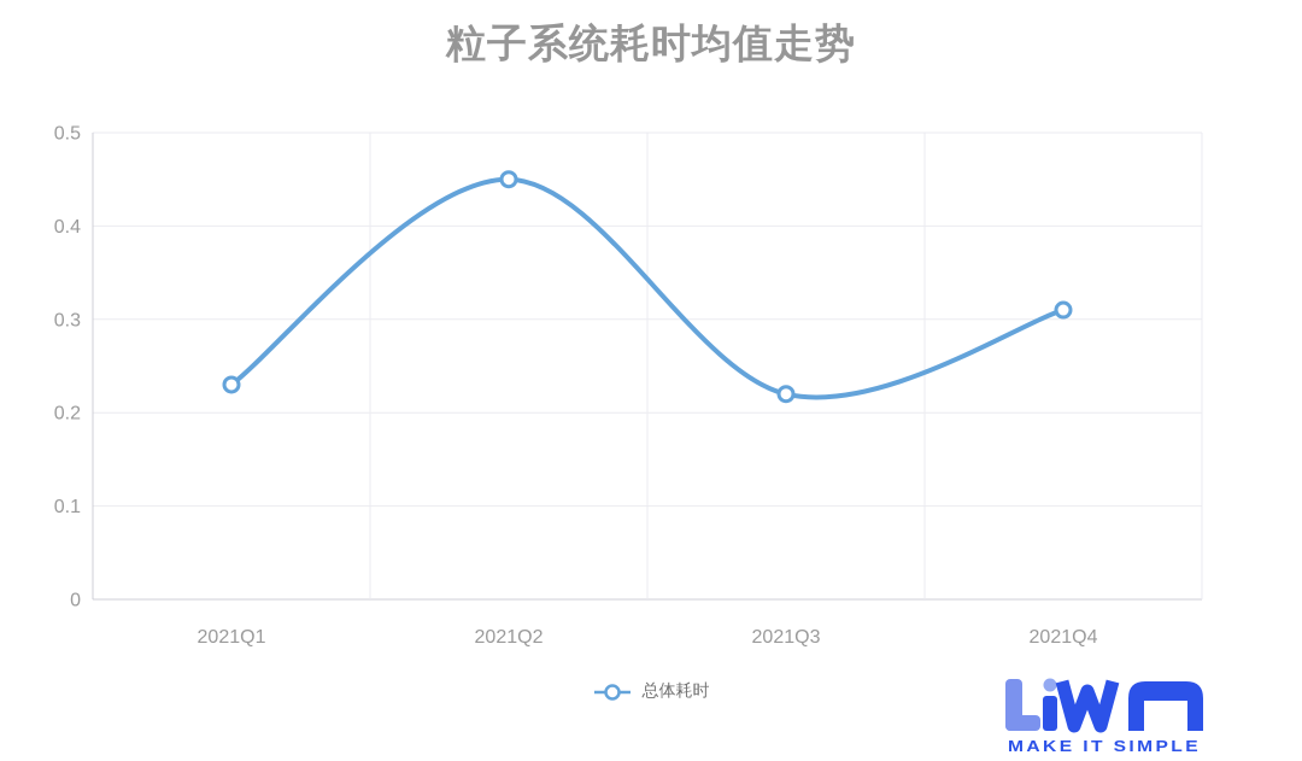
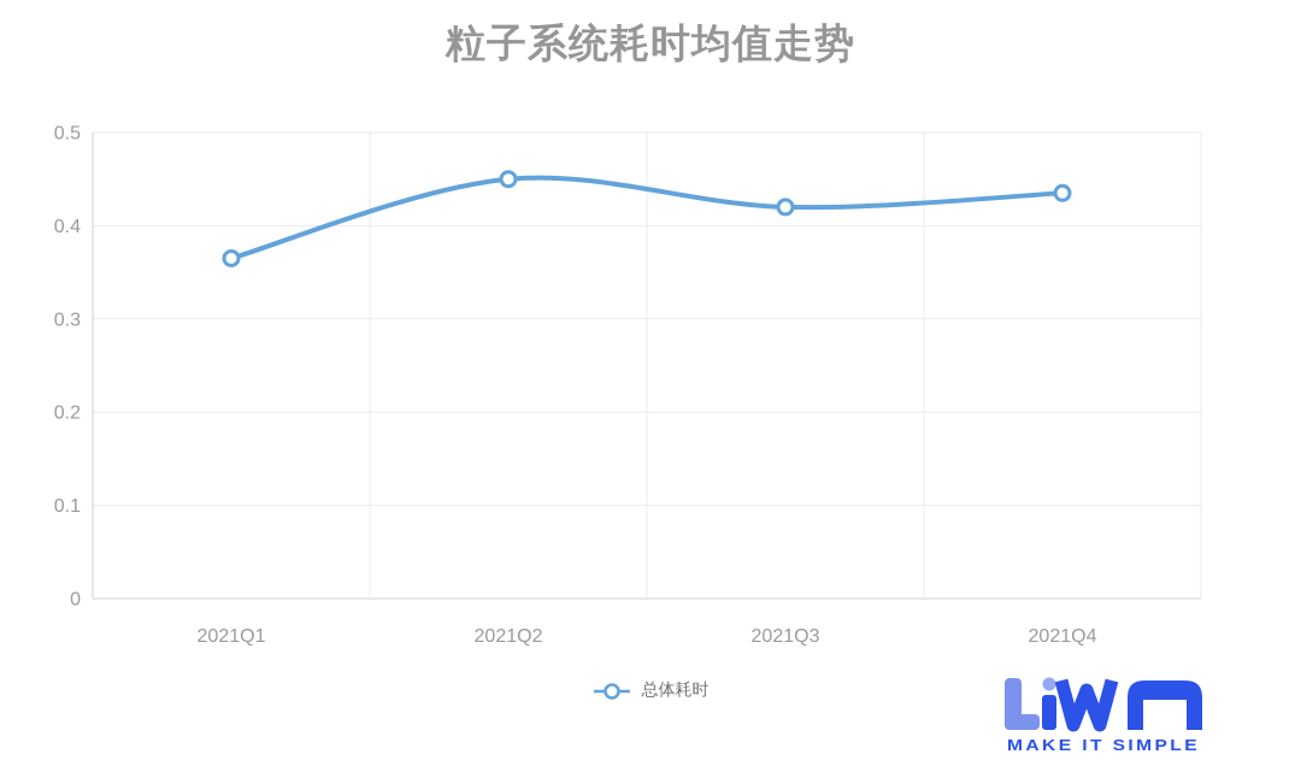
2021Q1: 0.23 -> 0.36
2021Q3: 0.22 -> 0.42
2021Q4: 0.31 -> 0.43
